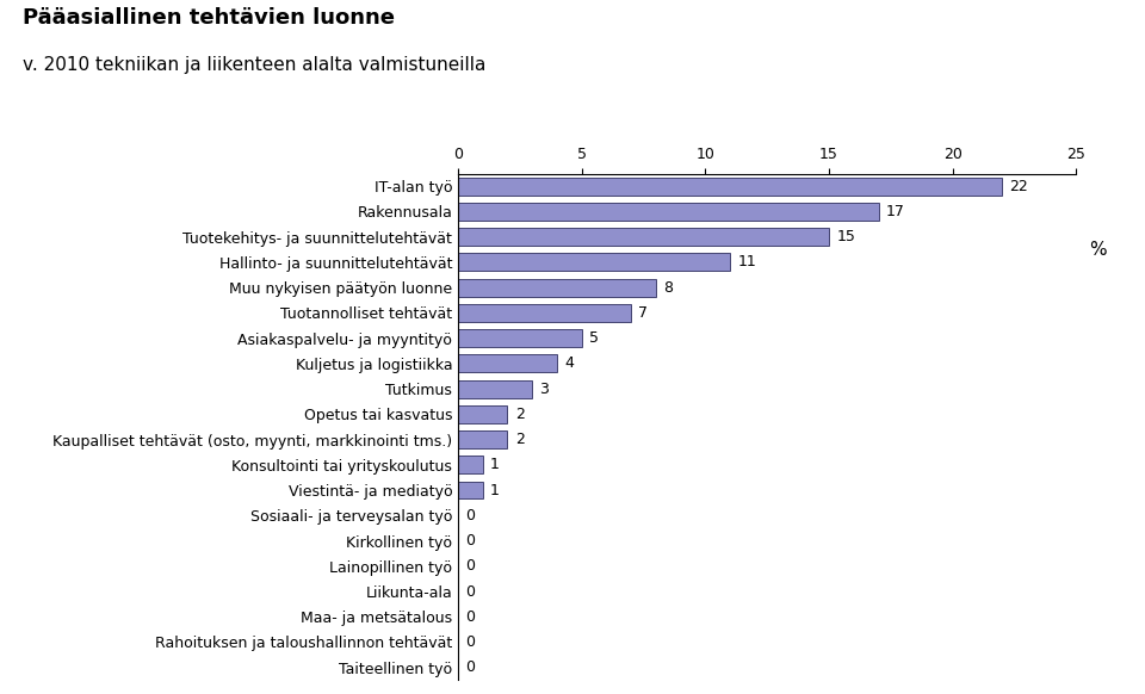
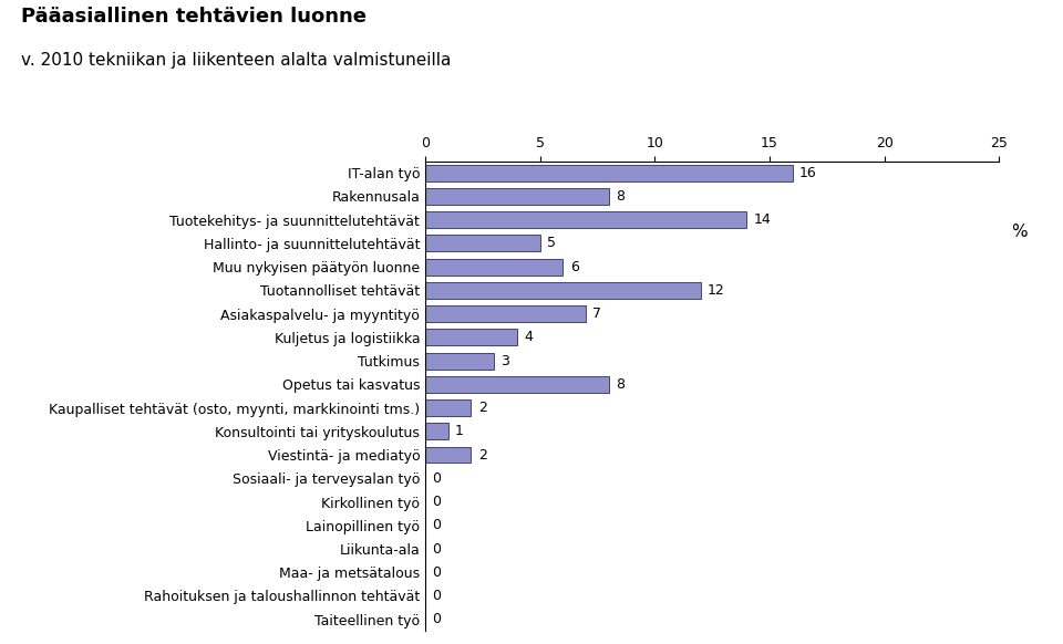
IT-alan työ: 22 -> 16
Rakennusala: 17 -> 8
Tuotekehitys- ja suunnittelutehtävät: 15 -> 14
Hallinto- ja suunnittelutehtävät: 11 -> 5
Muu nykyisen päätyön luonne: 8 -> 6
Tuotannolliset tehtävät: 7 -> 12
Asiakaspalvelu- ja myyntityö: 5 -> 7
Opetus tai kasvatus: 2 -> 8
Viestintä- ja mediatyö: 1 -> 2
